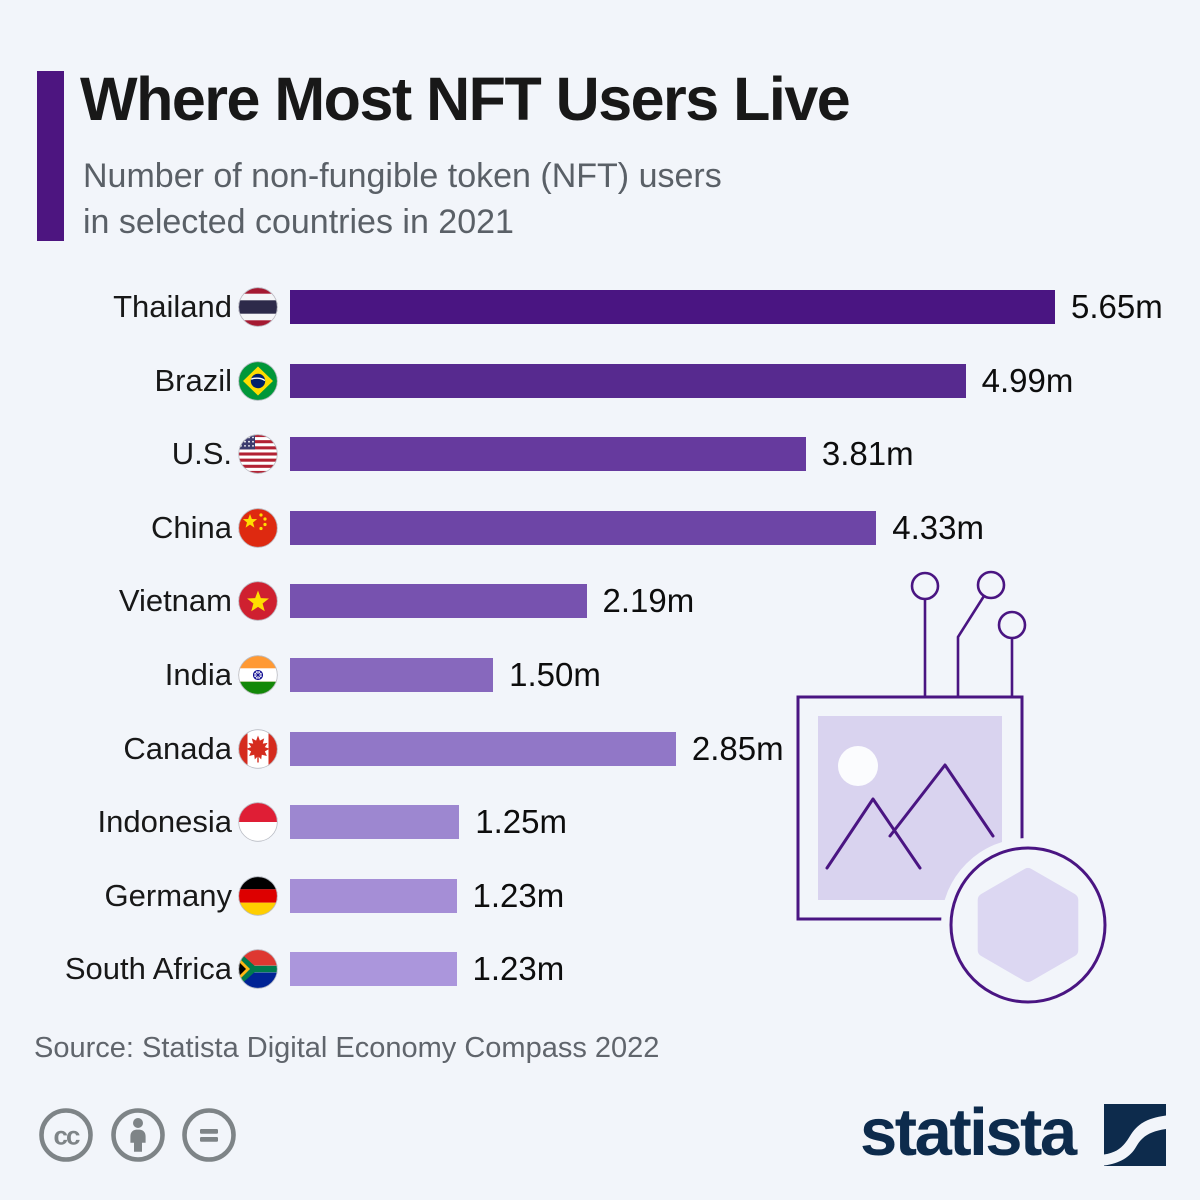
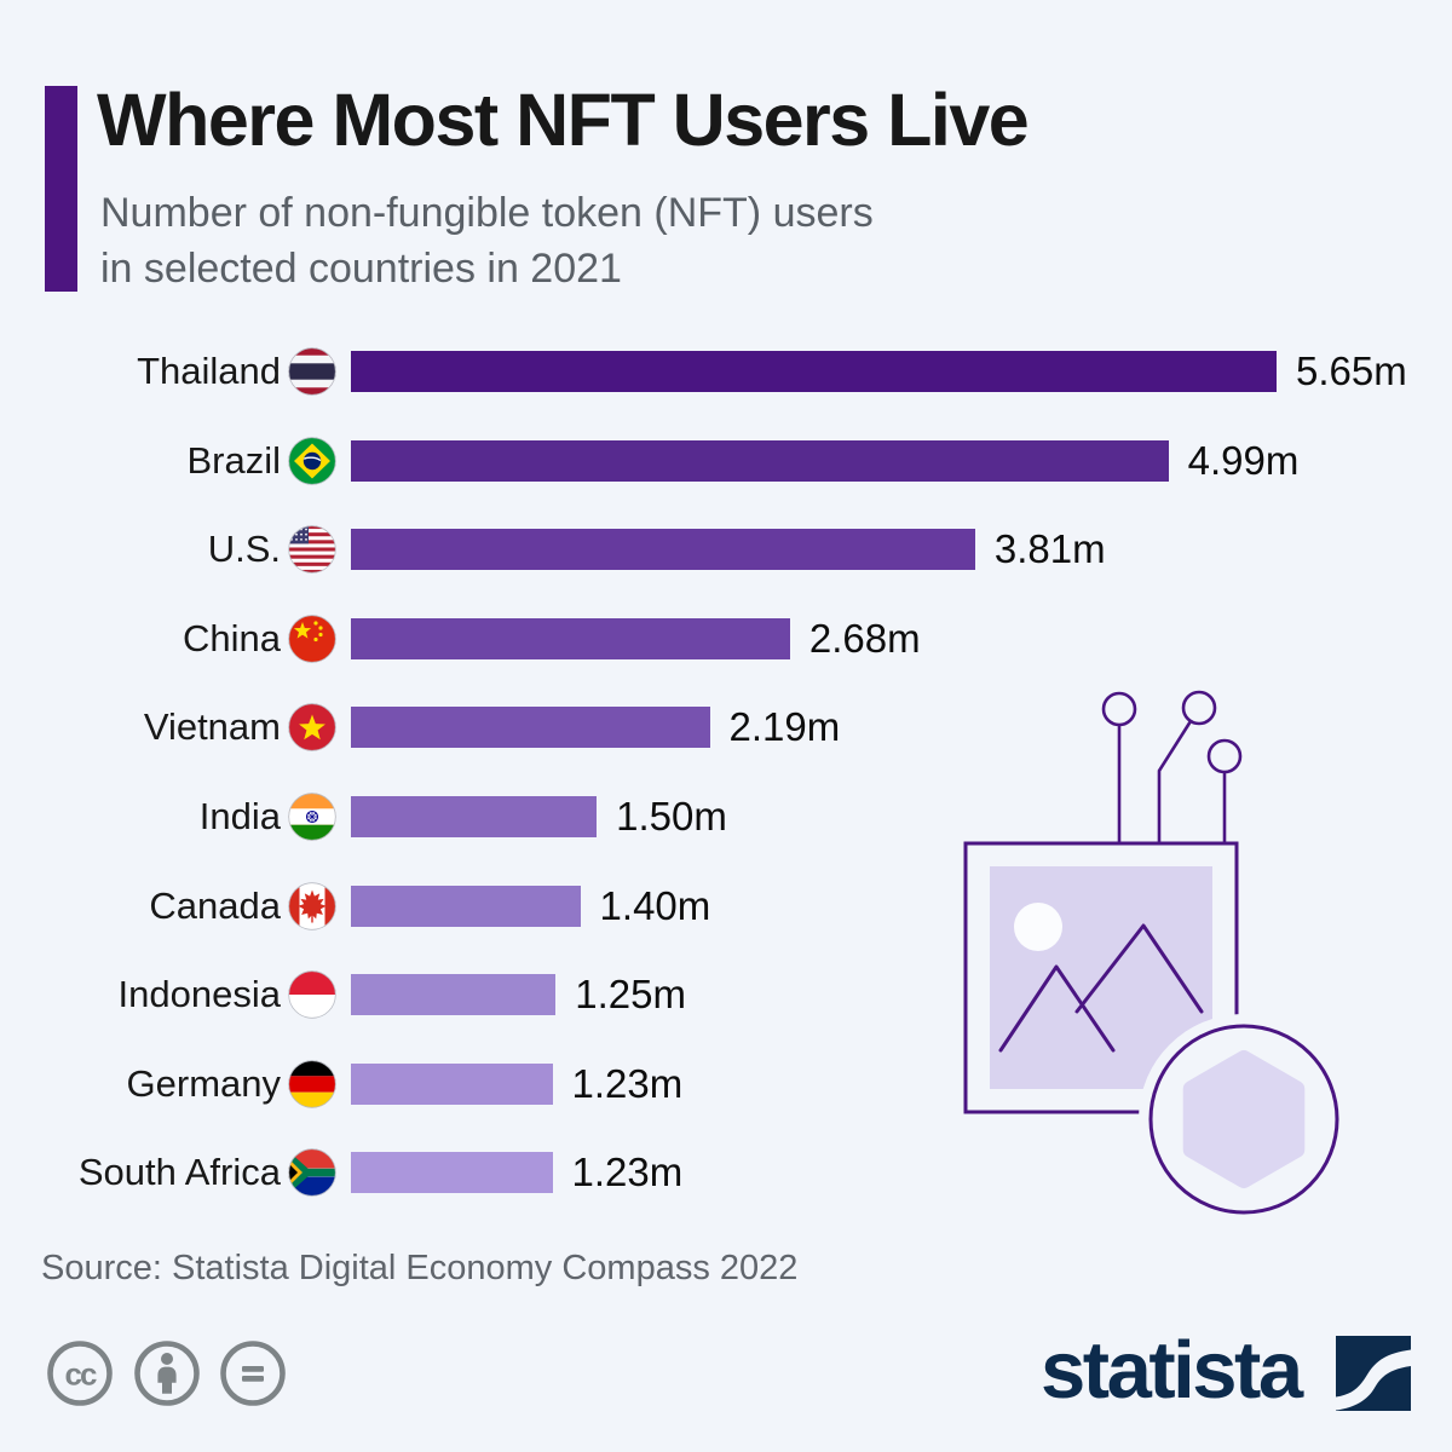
China: 4.33m -> 2.68m
Canada: 2.85m -> 1.40m
